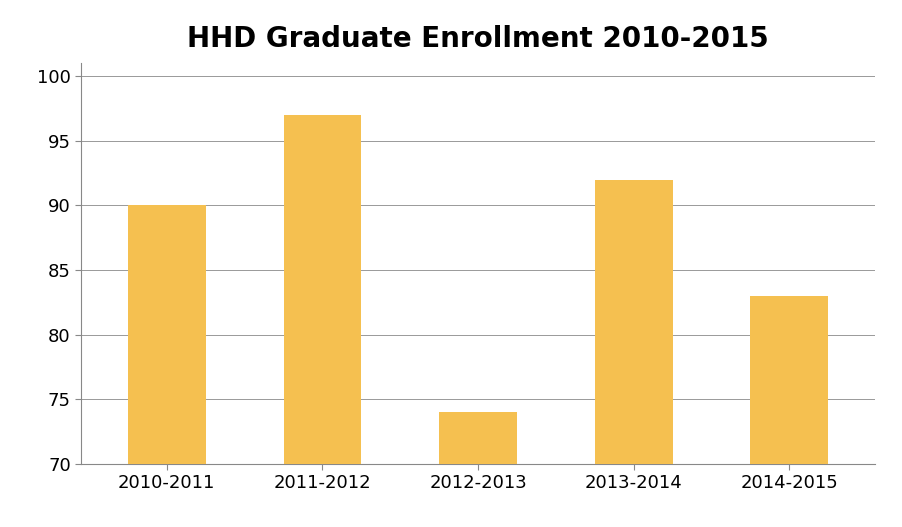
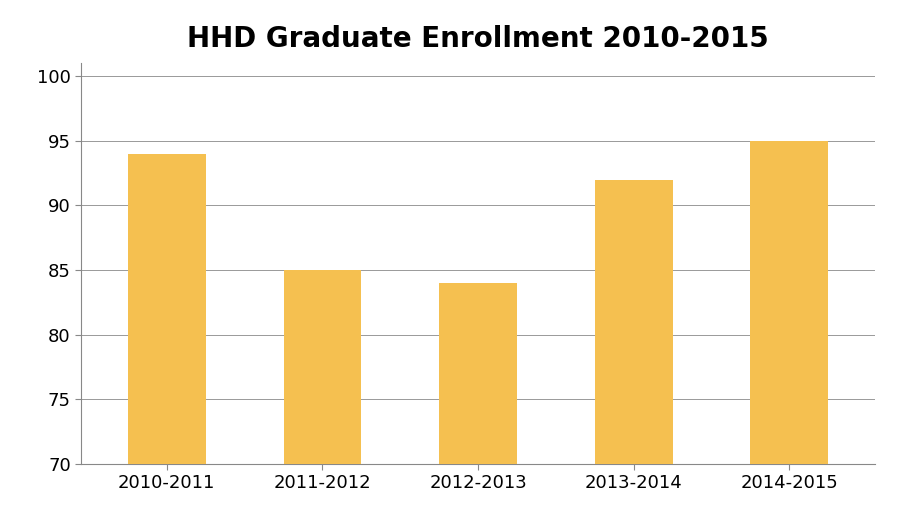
2010-2011: 90 -> 94
2011-2012: 97 -> 85
2012-2013: 74 -> 84
2014-2015: 83 -> 95
